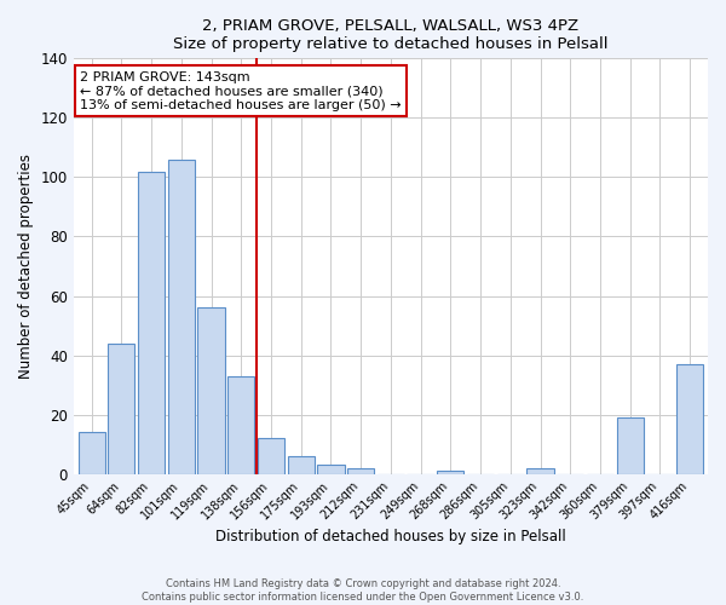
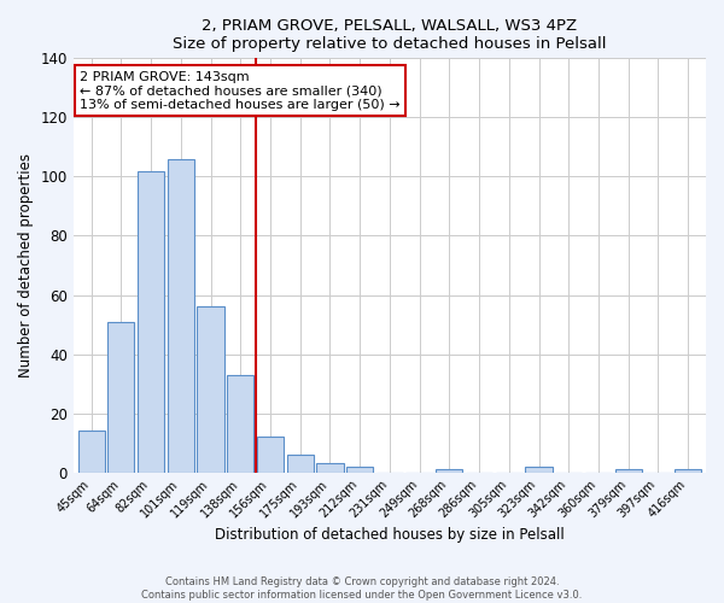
64sqm: 44 -> 51
379sqm: 19 -> 1
416sqm: 37 -> 1
